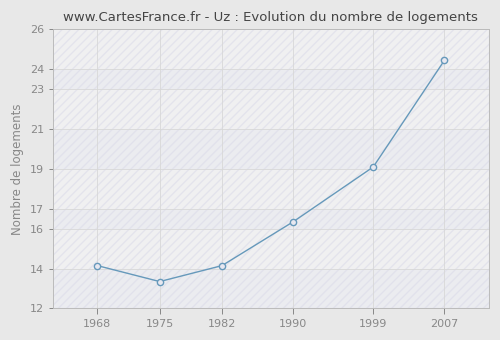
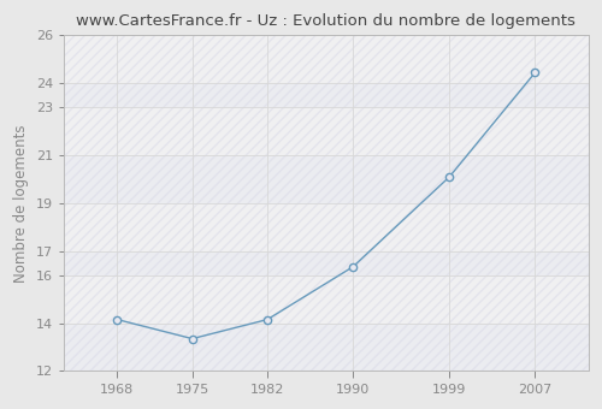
1999: 19.1 -> 20.1
